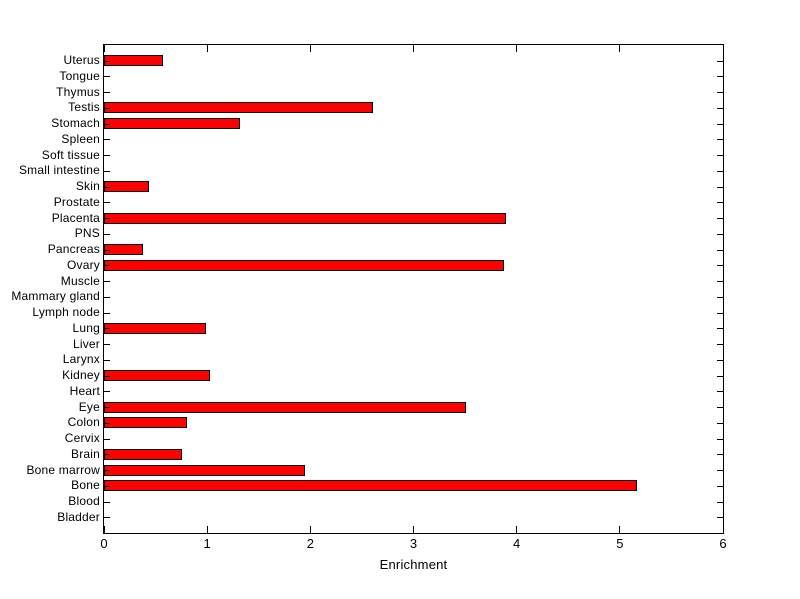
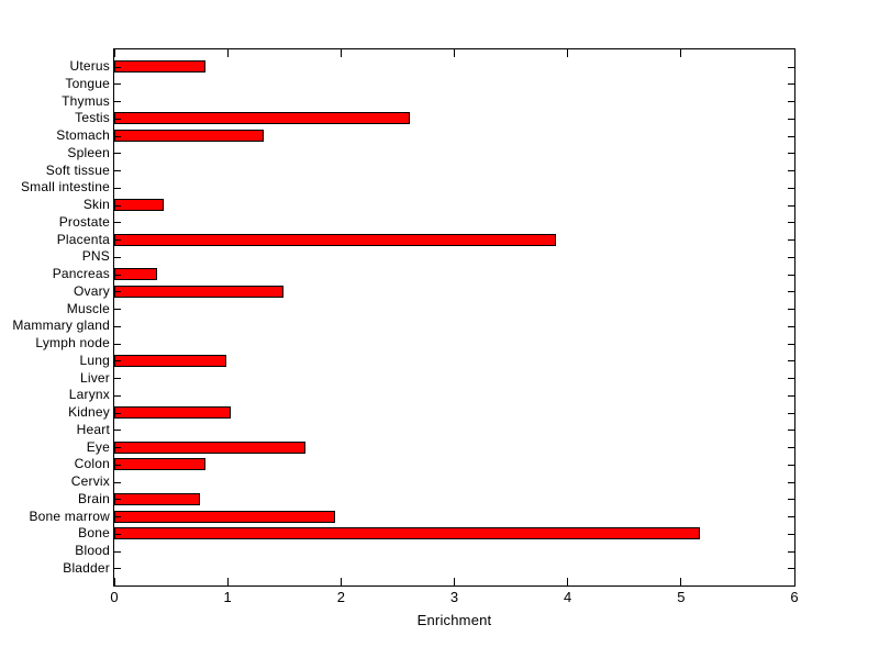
Uterus: 0.57 -> 0.80
Ovary: 3.88 -> 1.49
Eye: 3.51 -> 1.69
